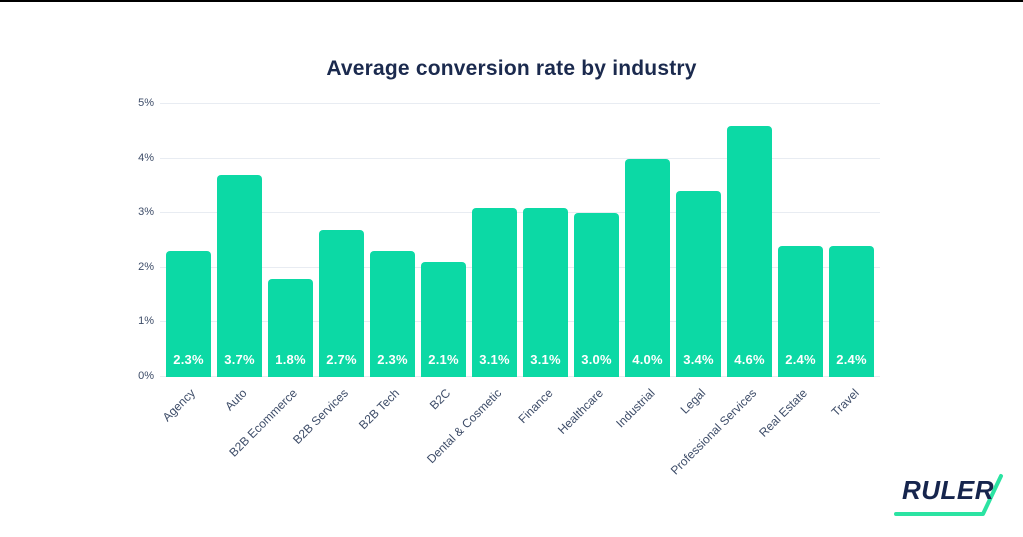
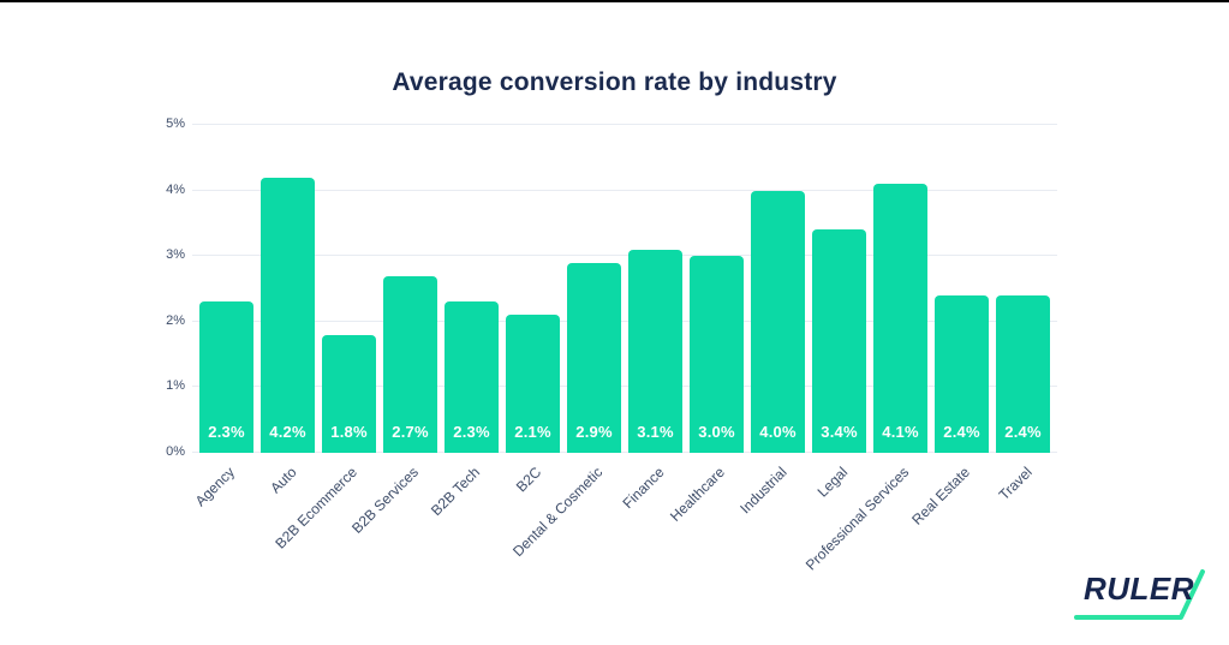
Auto: 3.7% -> 4.2%
Dental & Cosmetic: 3.1% -> 2.9%
Professional Services: 4.6% -> 4.1%
